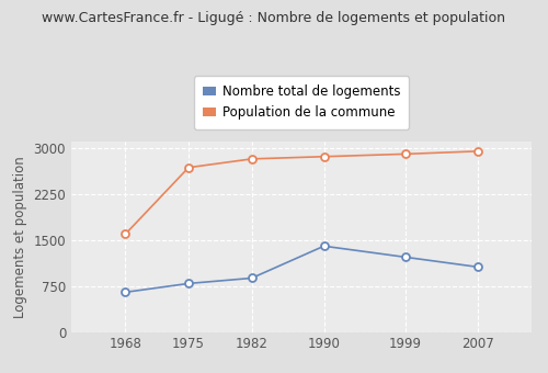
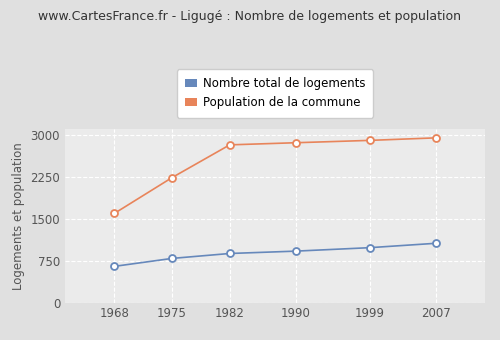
Population de la commune/1975: 2680 -> 2240
Nombre total de logements/1990: 1400 -> 920
Nombre total de logements/1999: 1220 -> 980
